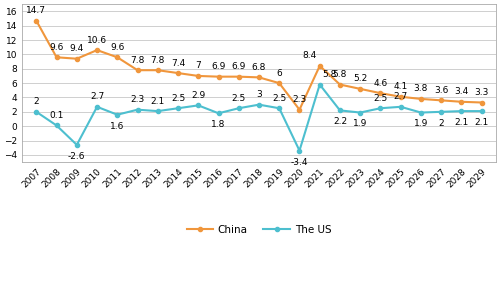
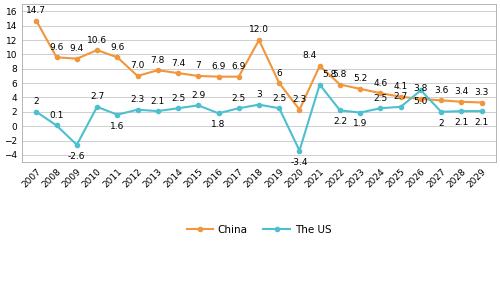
China/2012: 7.8 -> 7.0
China/2018: 6.8 -> 12.0
The US/2026: 1.9 -> 5.0
